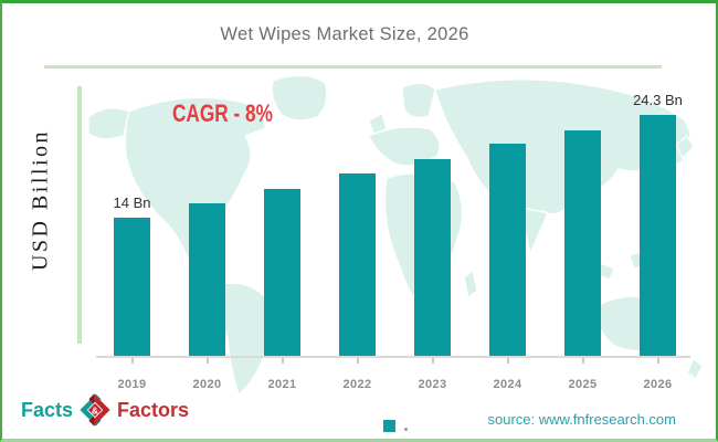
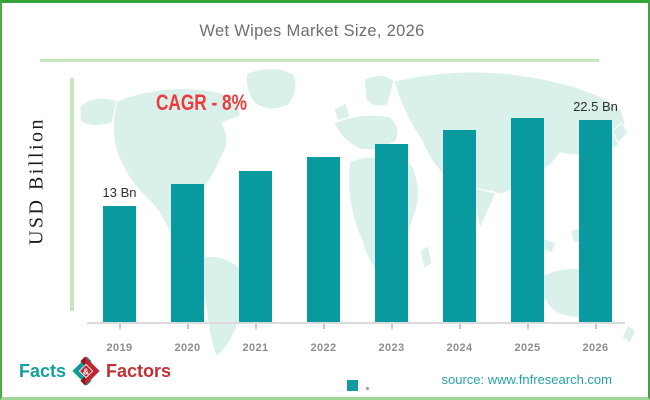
2019: 14 -> 13
2026: 24.3 -> 22.5
